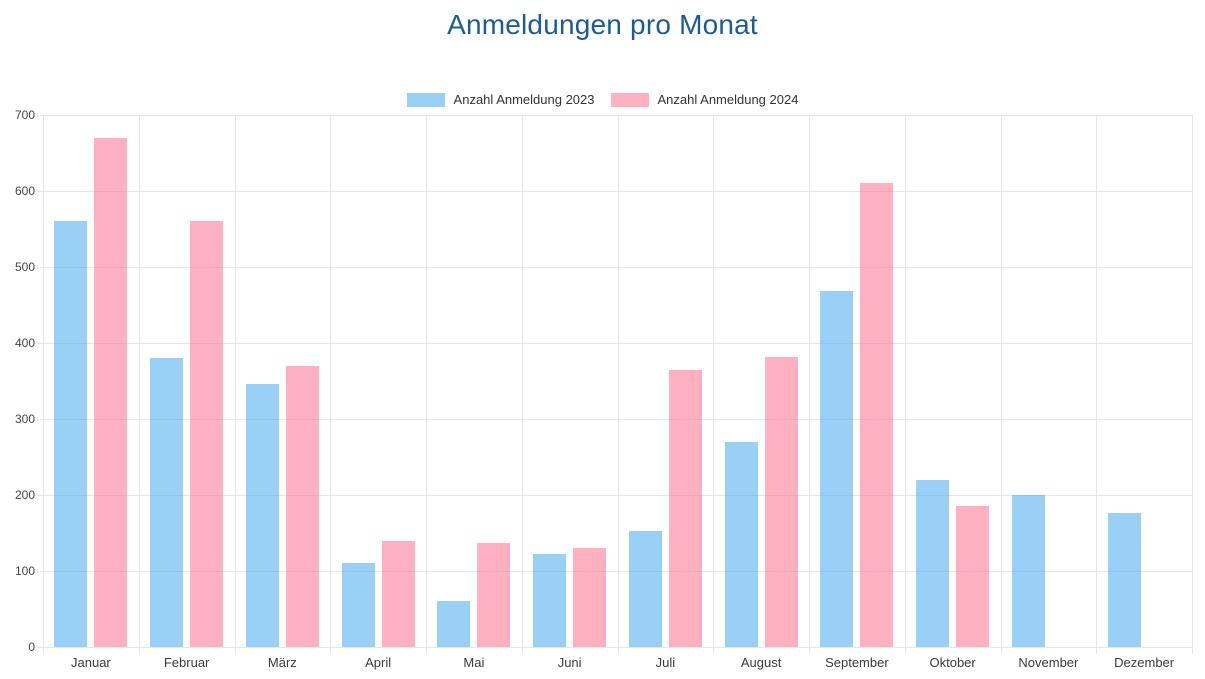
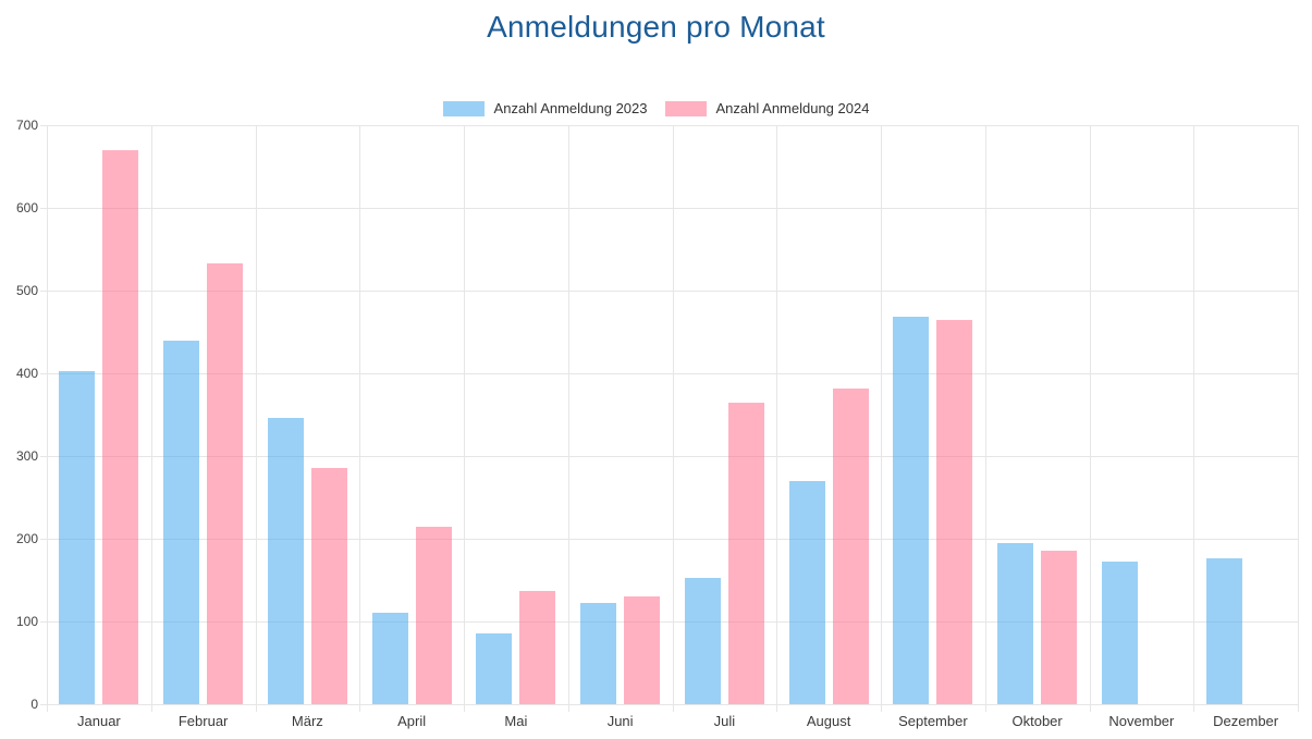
Anzahl Anmeldung 2023/Januar: 560 -> 400
Anzahl Anmeldung 2023/Februar: 380 -> 440
Anzahl Anmeldung 2024/Februar: 560 -> 530
Anzahl Anmeldung 2024/März: 370 -> 280
Anzahl Anmeldung 2024/April: 140 -> 220
Anzahl Anmeldung 2023/Mai: 60 -> 80
Anzahl Anmeldung 2024/September: 610 -> 460
Anzahl Anmeldung 2023/Oktober: 220 -> 200
Anzahl Anmeldung 2023/November: 200 -> 170
